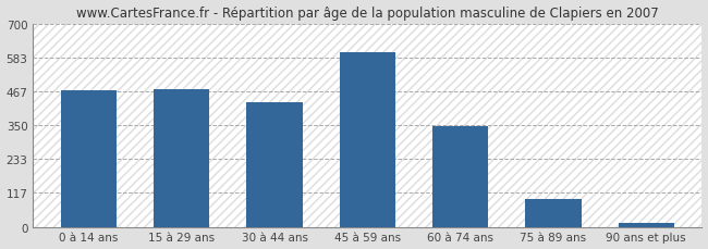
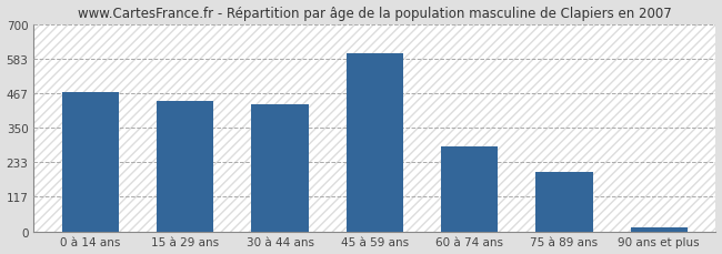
15 à 29 ans: 475 -> 440
60 à 74 ans: 348 -> 285
75 à 89 ans: 97 -> 200
